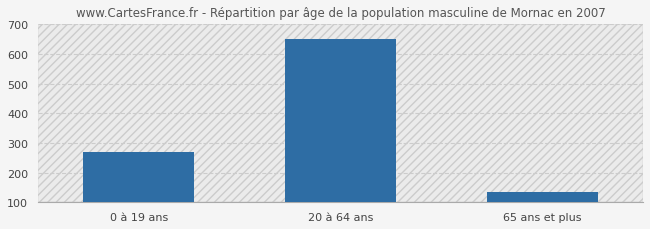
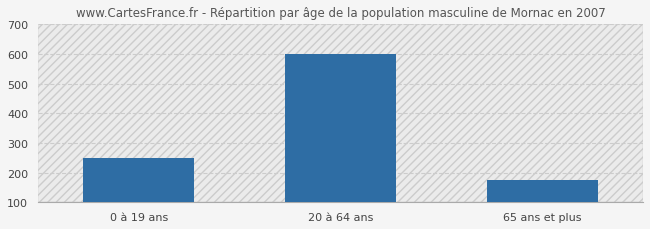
0 à 19 ans: 268 -> 250
20 à 64 ans: 650 -> 600
65 ans et plus: 135 -> 175
